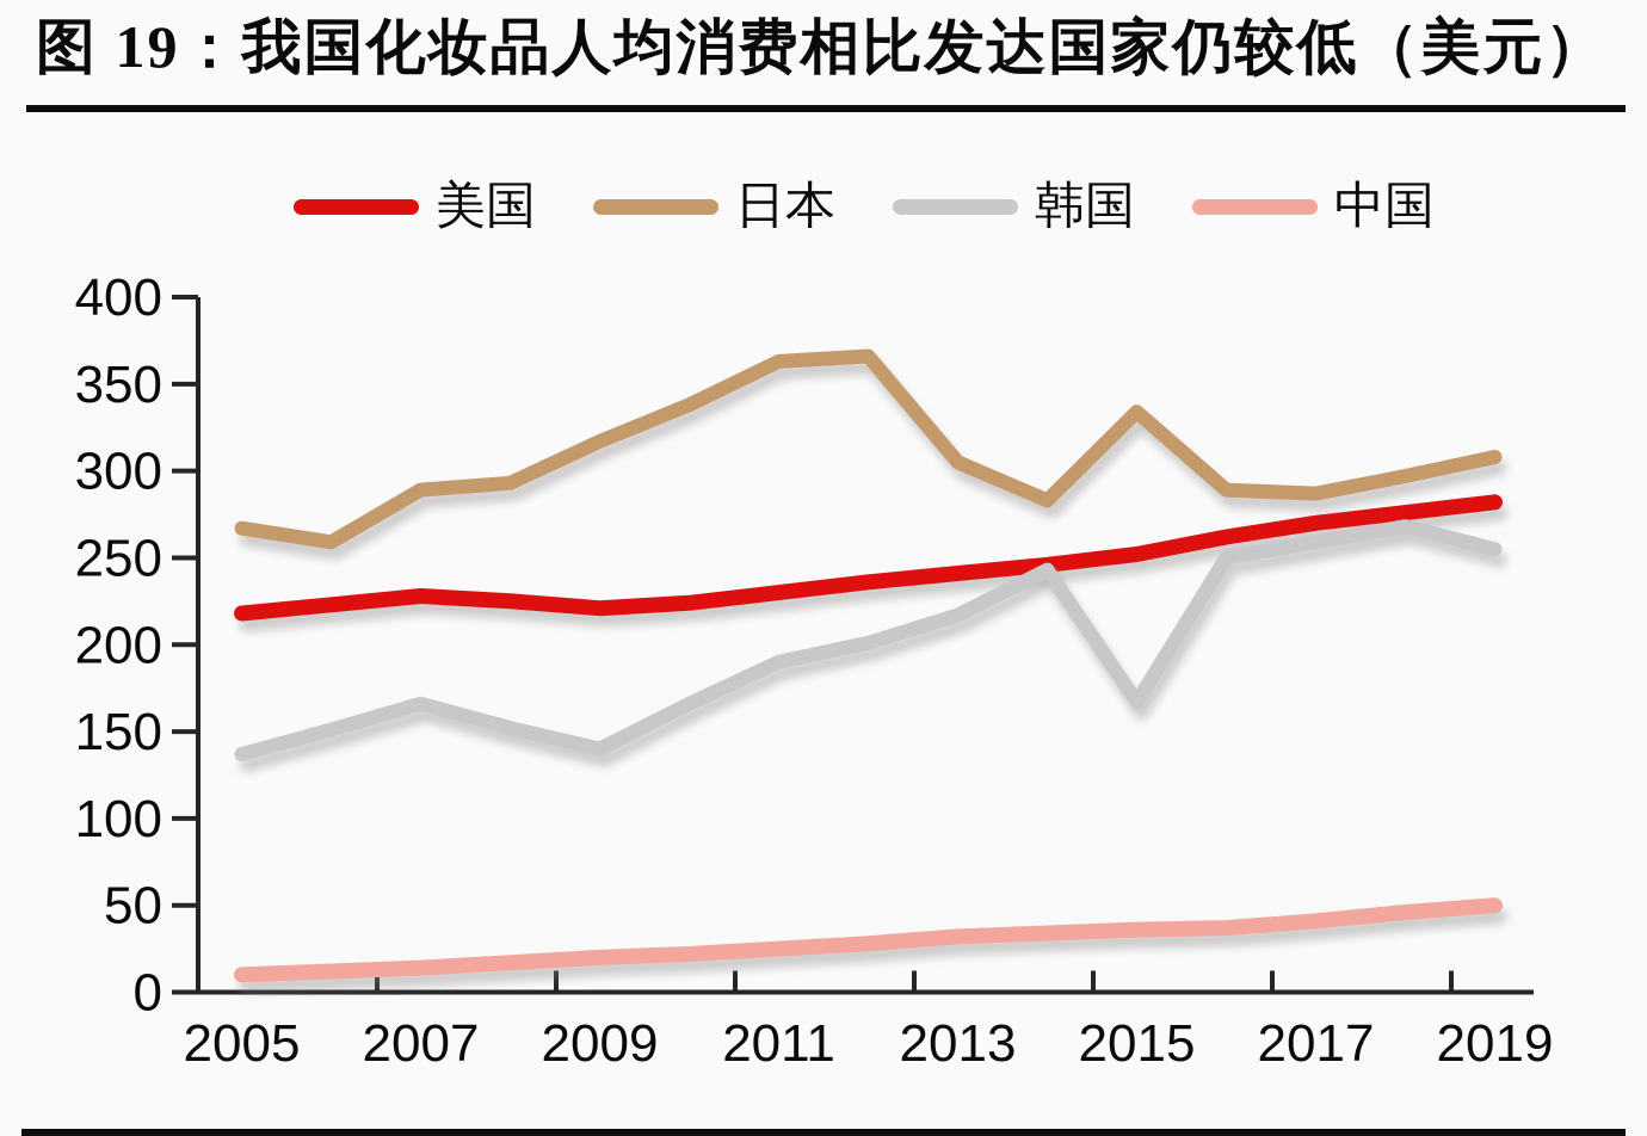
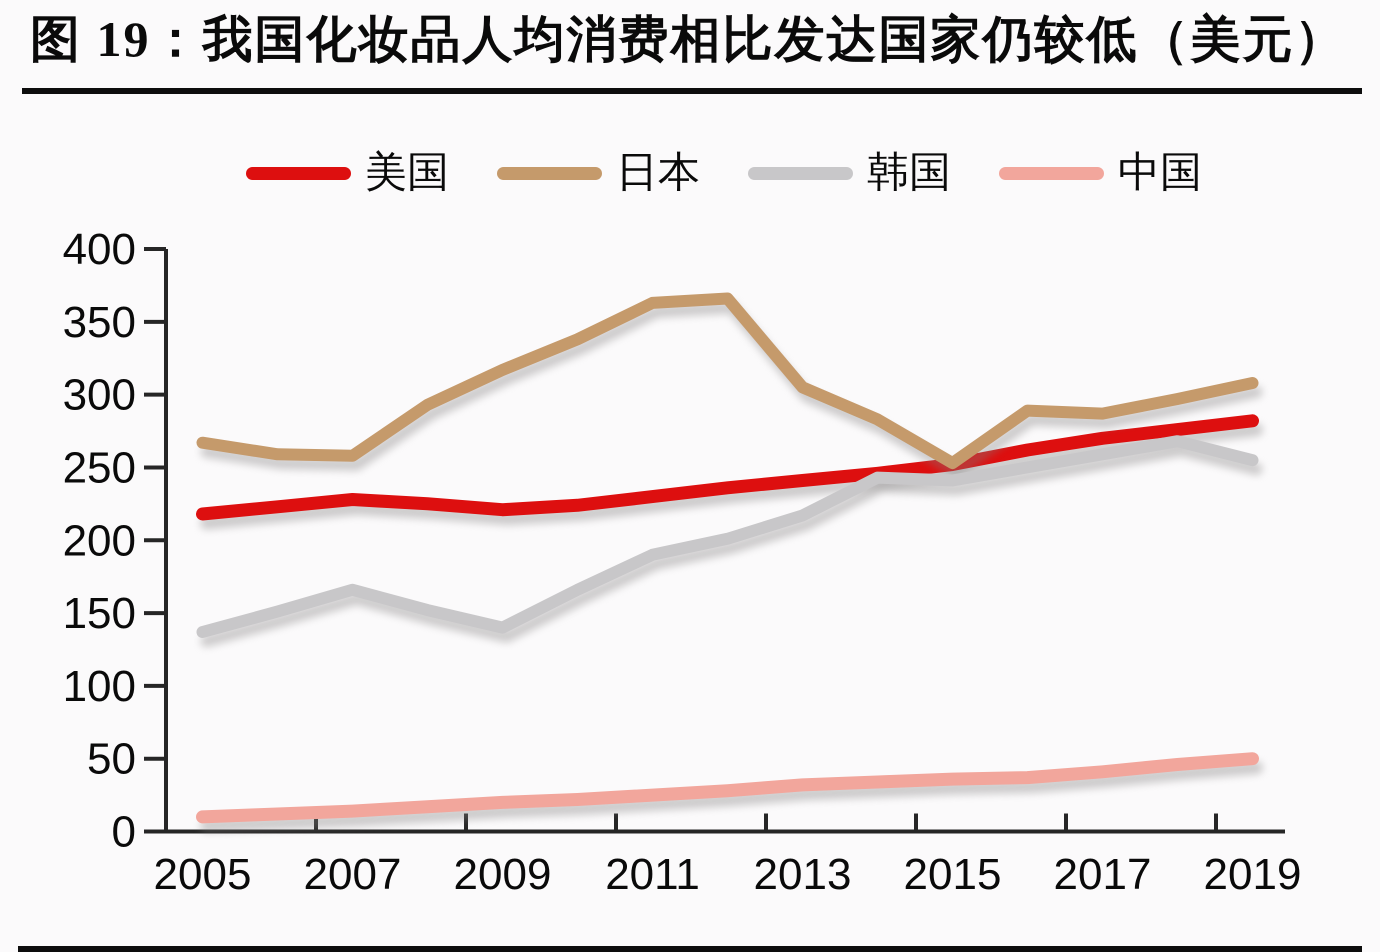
日本/2007: 289 -> 258
日本/2015: 334 -> 253
韩国/2015: 167 -> 241
